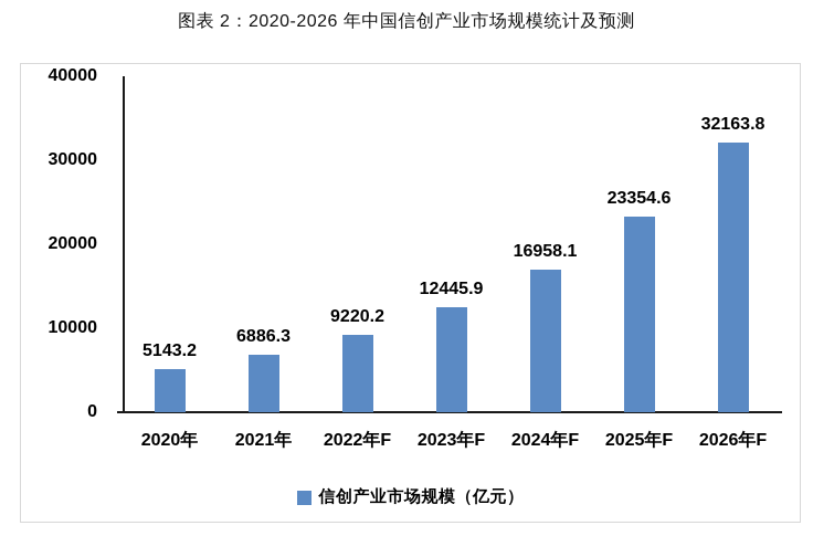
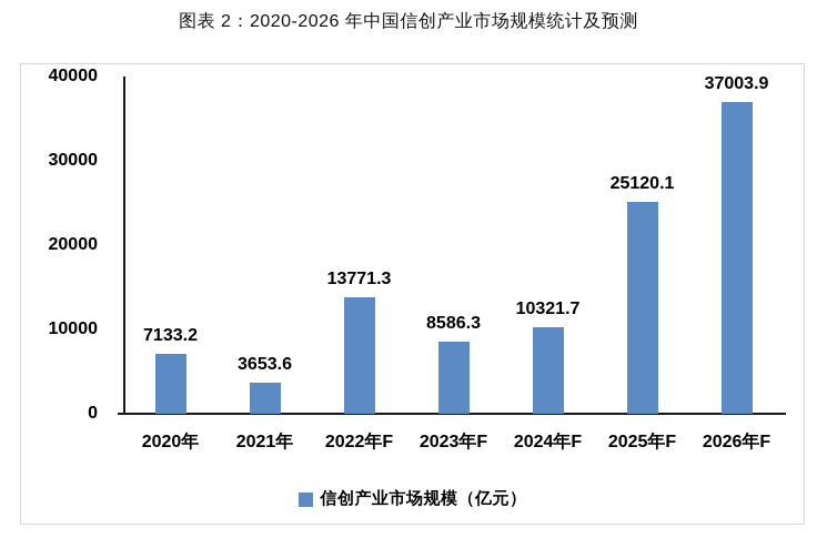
2020年: 5143.2 -> 7133.2
2021年: 6886.3 -> 3653.6
2022年F: 9220.2 -> 13771.3
2023年F: 12445.9 -> 8586.3
2024年F: 16958.1 -> 10321.7
2025年F: 23354.6 -> 25120.1
2026年F: 32163.8 -> 37003.9
